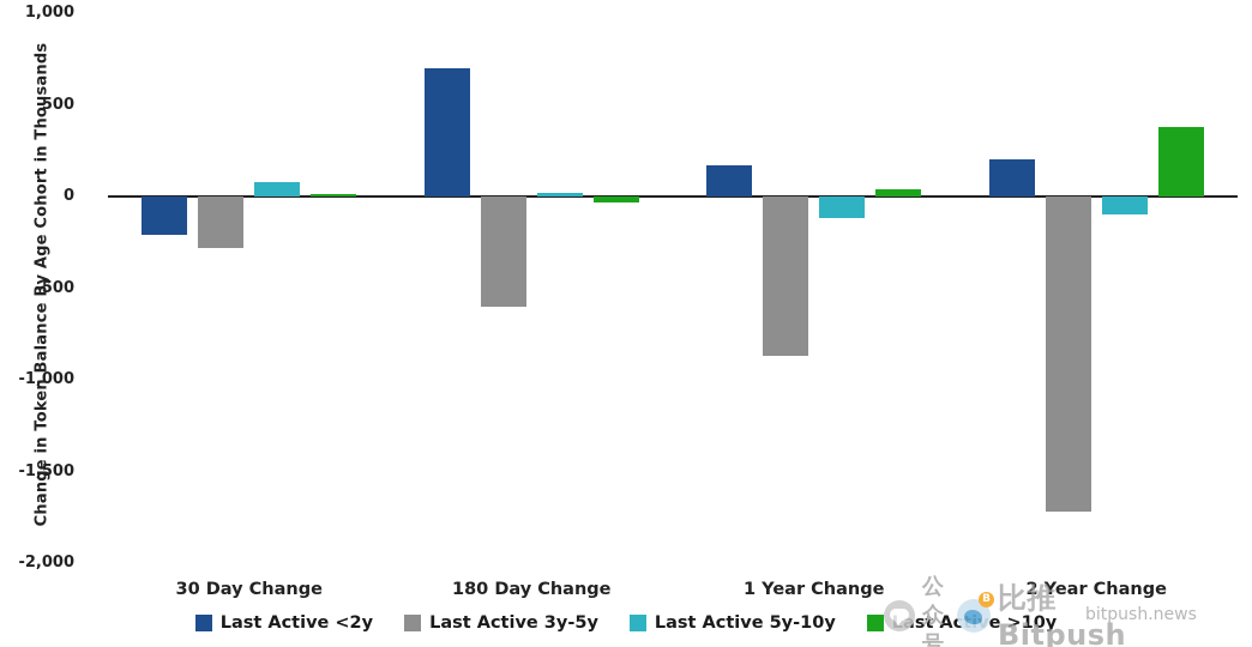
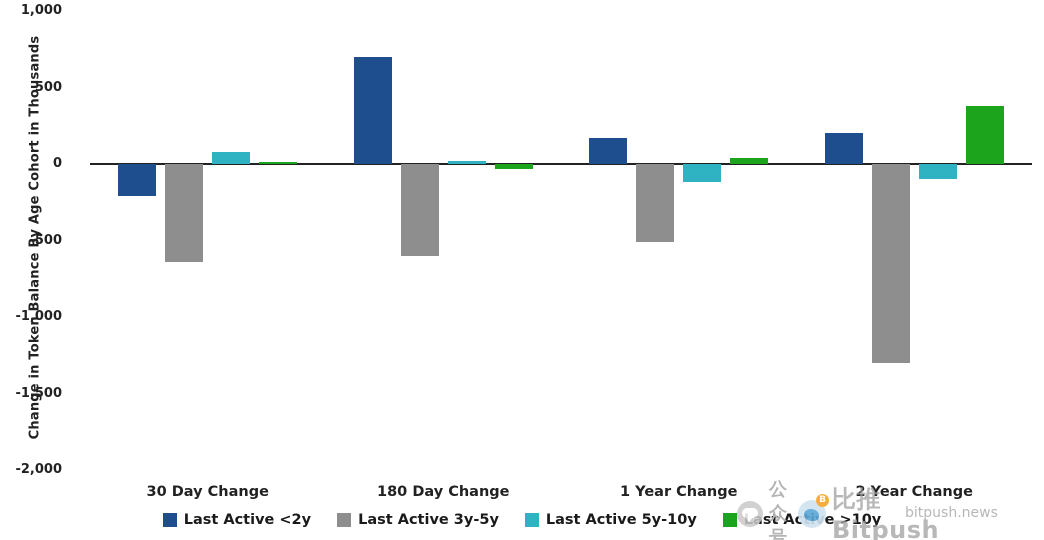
Last Active 3y-5y/30 Day Change: -280 -> -640
Last Active 3y-5y/1 Year Change: -870 -> -510
Last Active 3y-5y/2 Year Change: -1720 -> -1300
